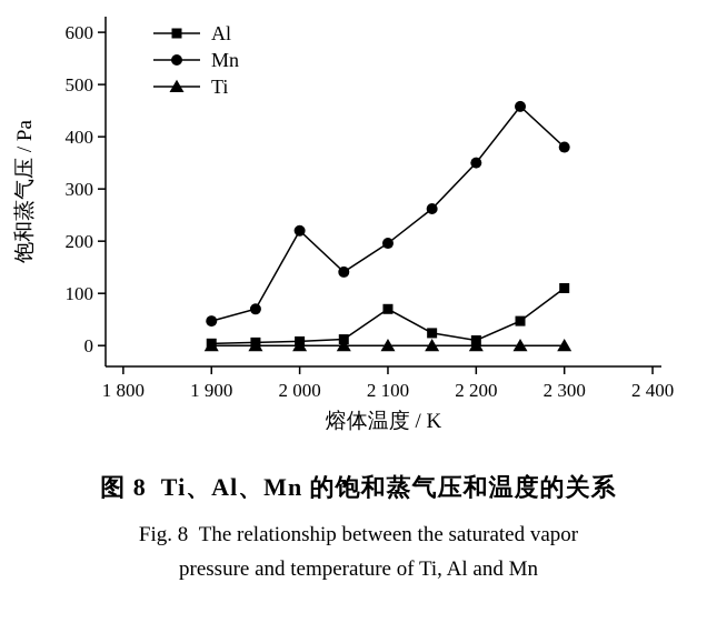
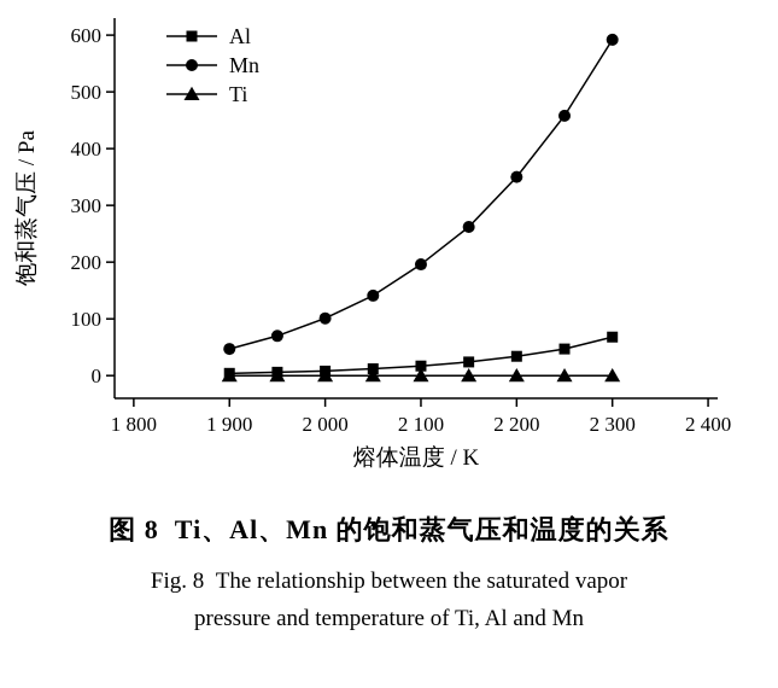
Mn/2000: 220 -> 100
Al/2100: 70 -> 20
Al/2200: 10 -> 30
Al/2300: 110 -> 70
Mn/2300: 380 -> 590
